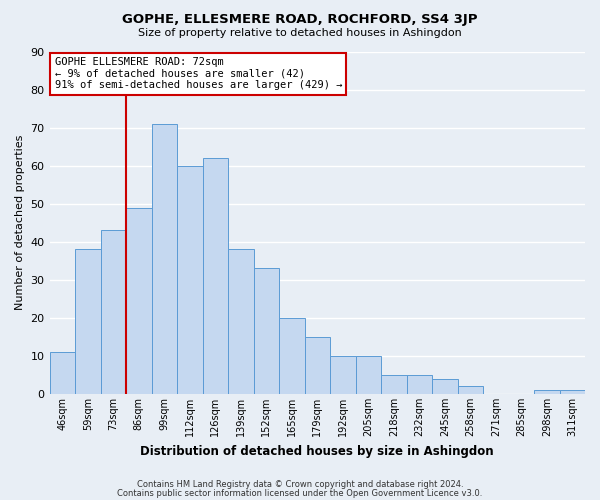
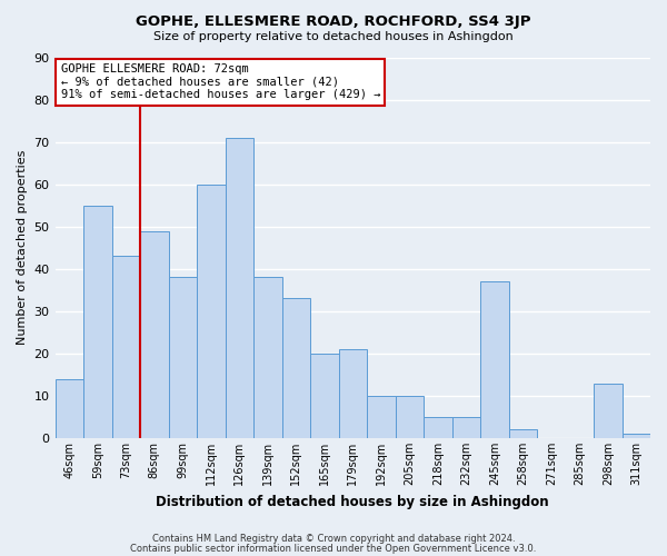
46sqm: 11 -> 14
59sqm: 38 -> 55
99sqm: 71 -> 38
126sqm: 62 -> 71
179sqm: 15 -> 21
245sqm: 4 -> 37
298sqm: 1 -> 13
